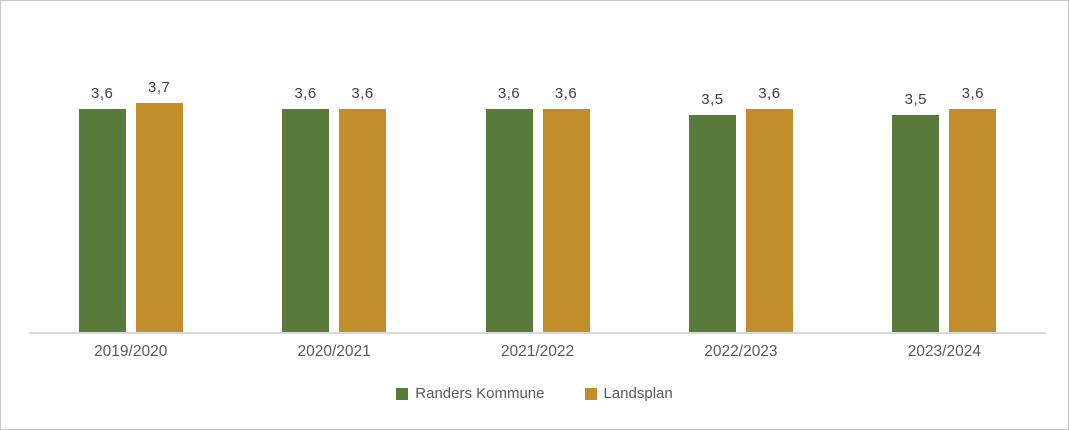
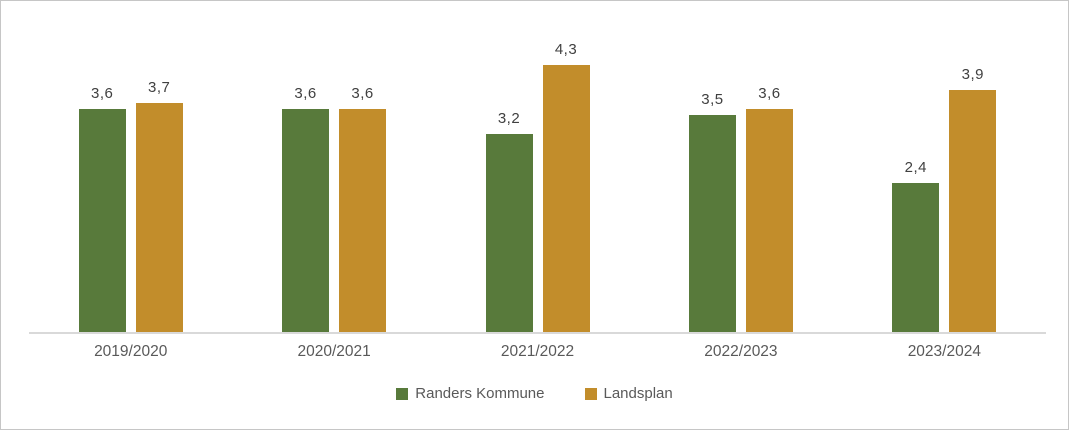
Randers Kommune/2021/2022: 3,6 -> 3,2
Landsplan/2021/2022: 3,6 -> 4,3
Randers Kommune/2023/2024: 3,5 -> 2,4
Landsplan/2023/2024: 3,6 -> 3,9
